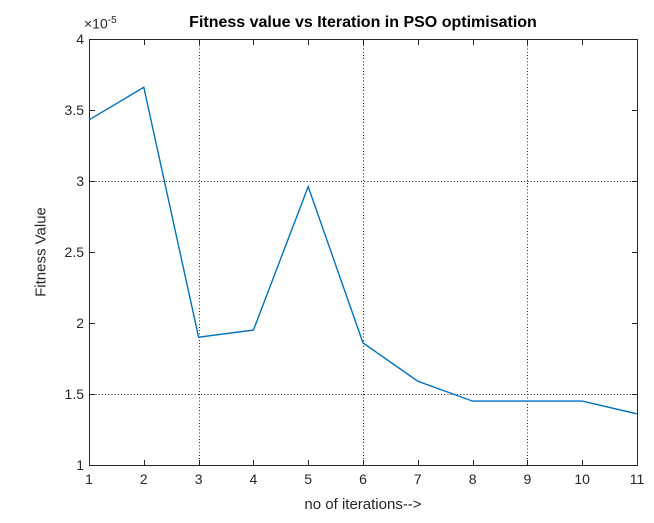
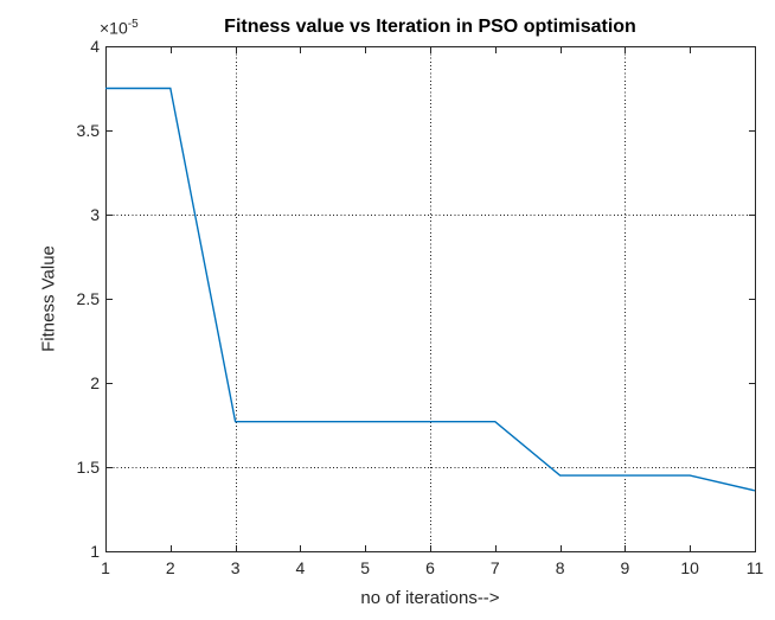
1: 3.43 -> 3.75
2: 3.66 -> 3.75
3: 1.90 -> 1.77
4: 1.95 -> 1.77
5: 2.96 -> 1.77
6: 1.86 -> 1.77
7: 1.59 -> 1.77
